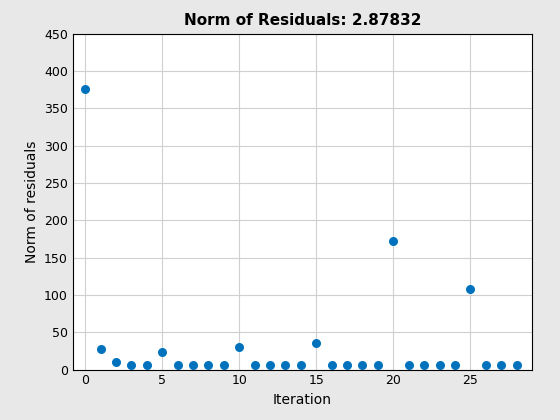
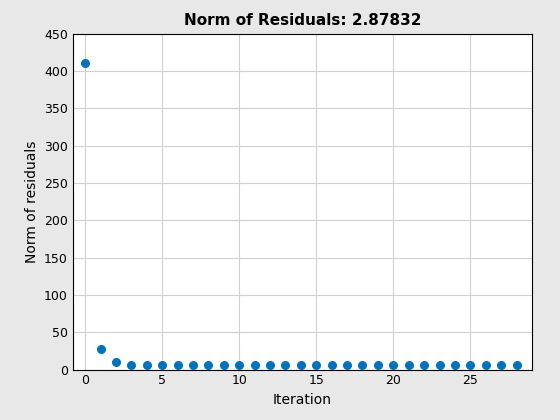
0: 376 -> 410
5: 24 -> 6
10: 30 -> 6
15: 36 -> 6
20: 172 -> 6
25: 108 -> 6
